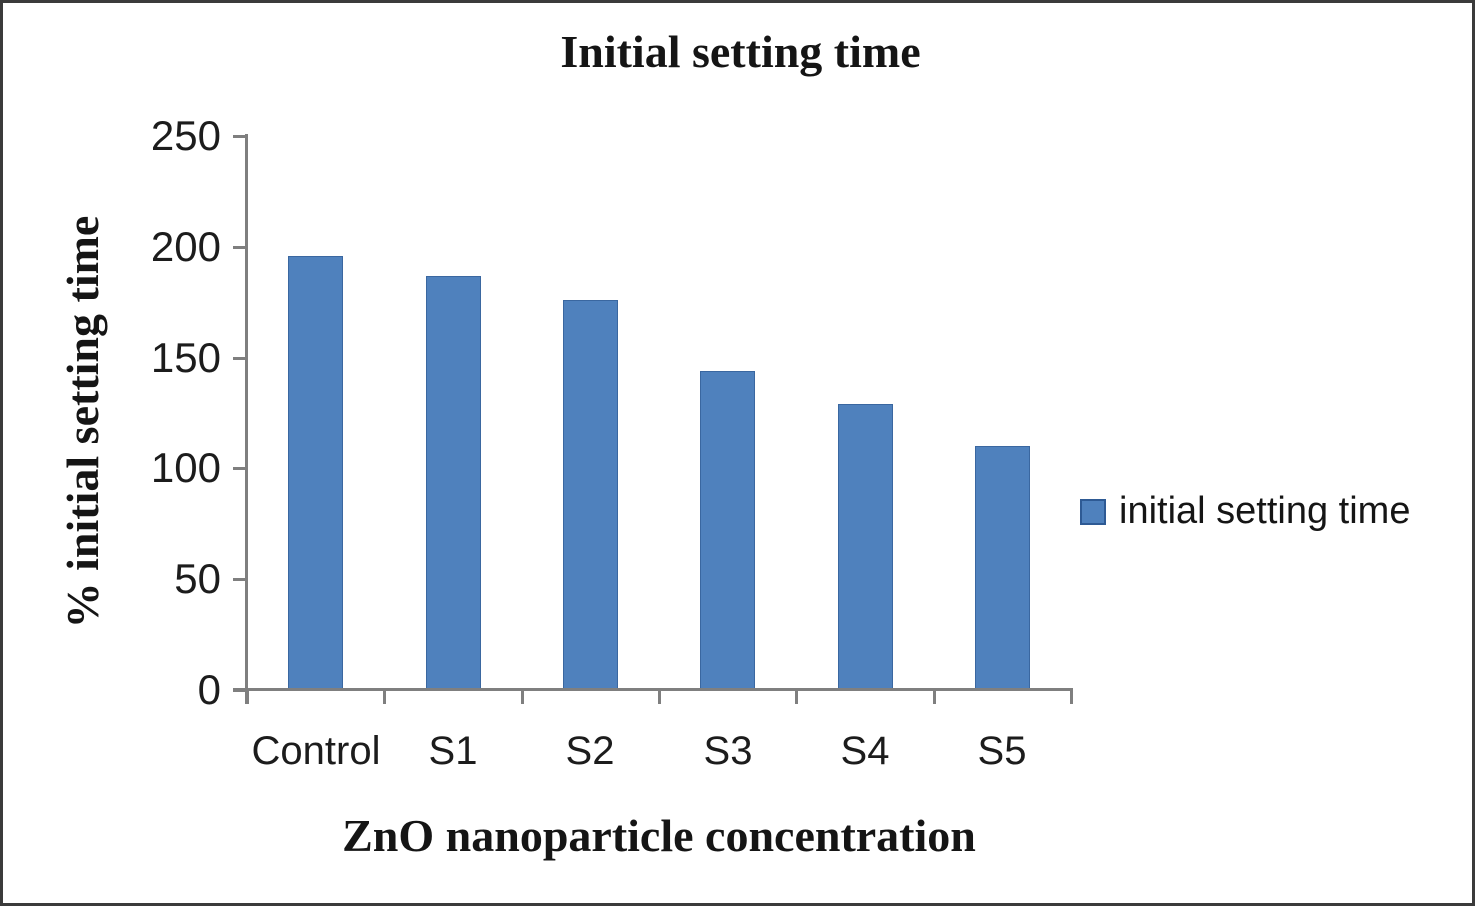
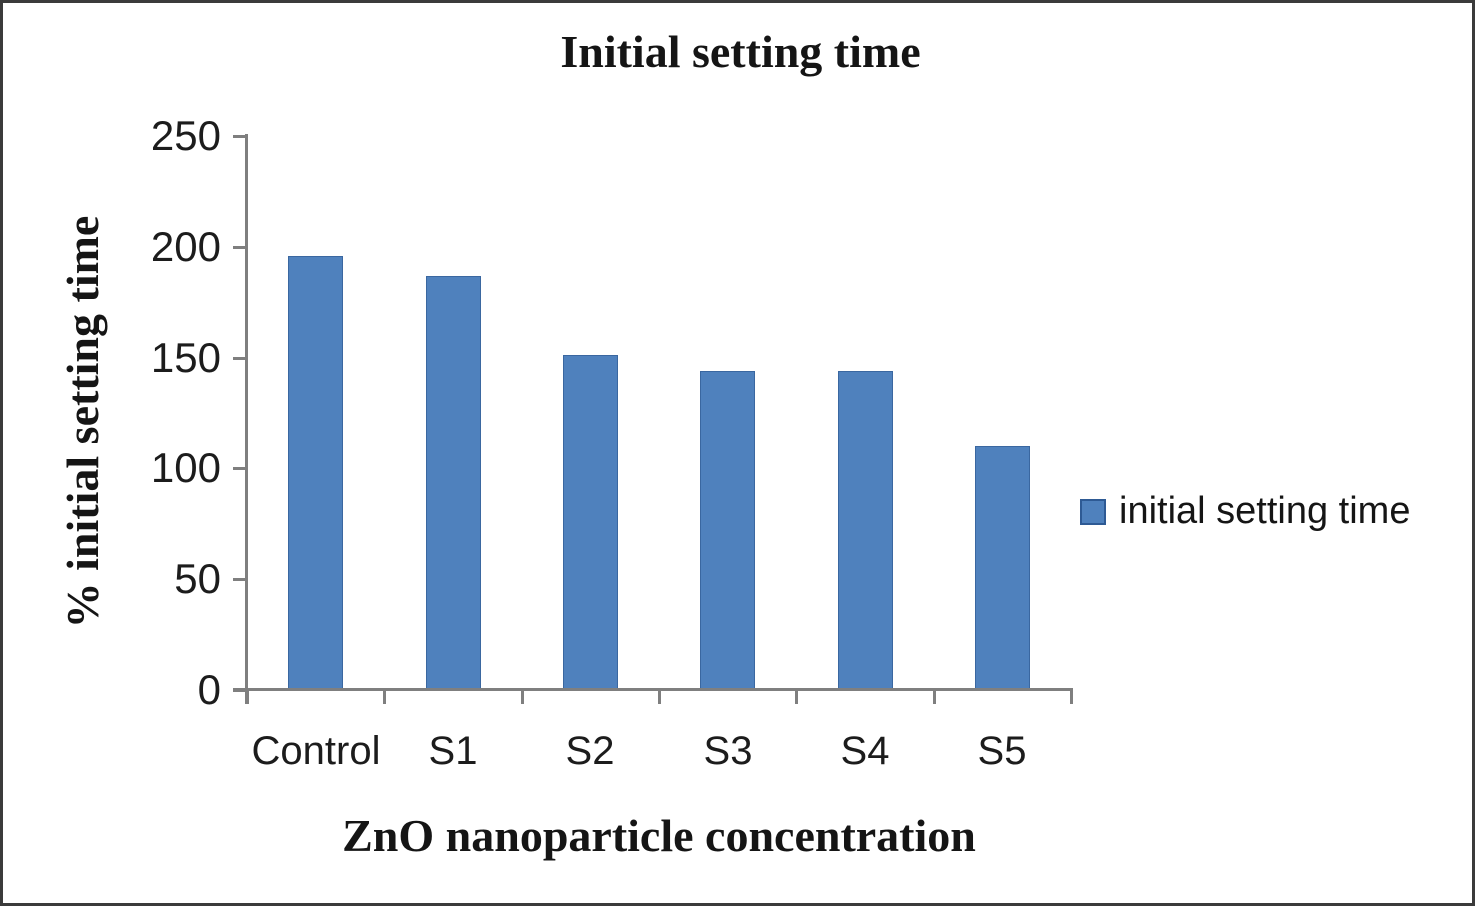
S2: 176 -> 151
S4: 129 -> 144
